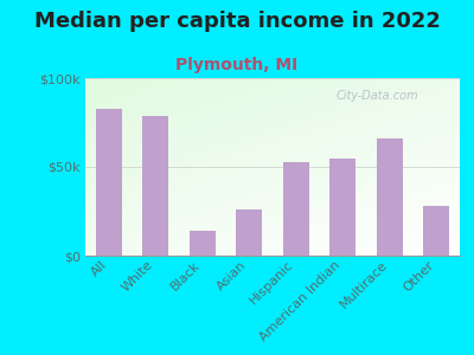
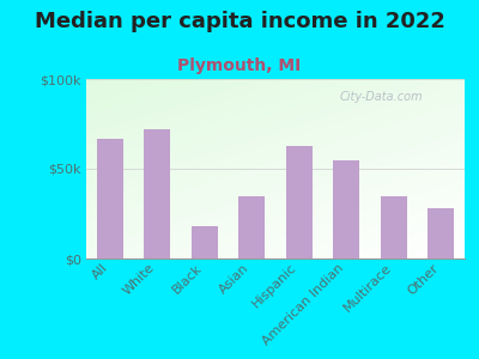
All: $83k -> $67k
White: $79k -> $72k
Black: $14k -> $18k
Asian: $26k -> $35k
Hispanic: $53k -> $63k
Multirace: $66k -> $35k
